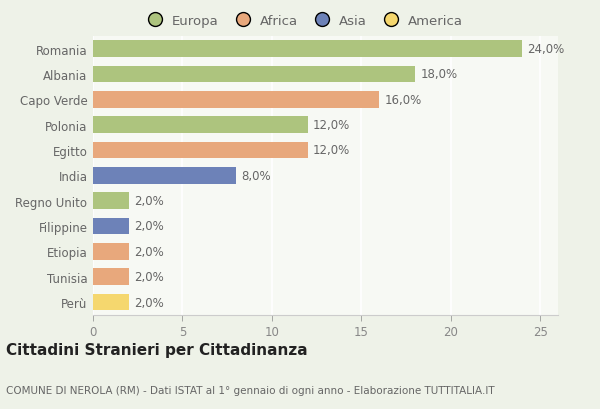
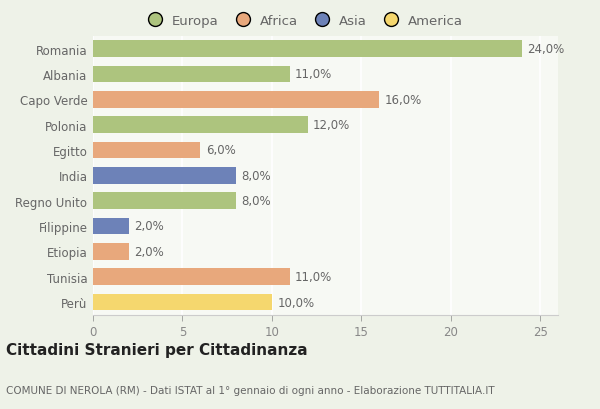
Albania: 18,0% -> 11,0%
Egitto: 12,0% -> 6,0%
Regno Unito: 2,0% -> 8,0%
Tunisia: 2,0% -> 11,0%
Perù: 2,0% -> 10,0%
